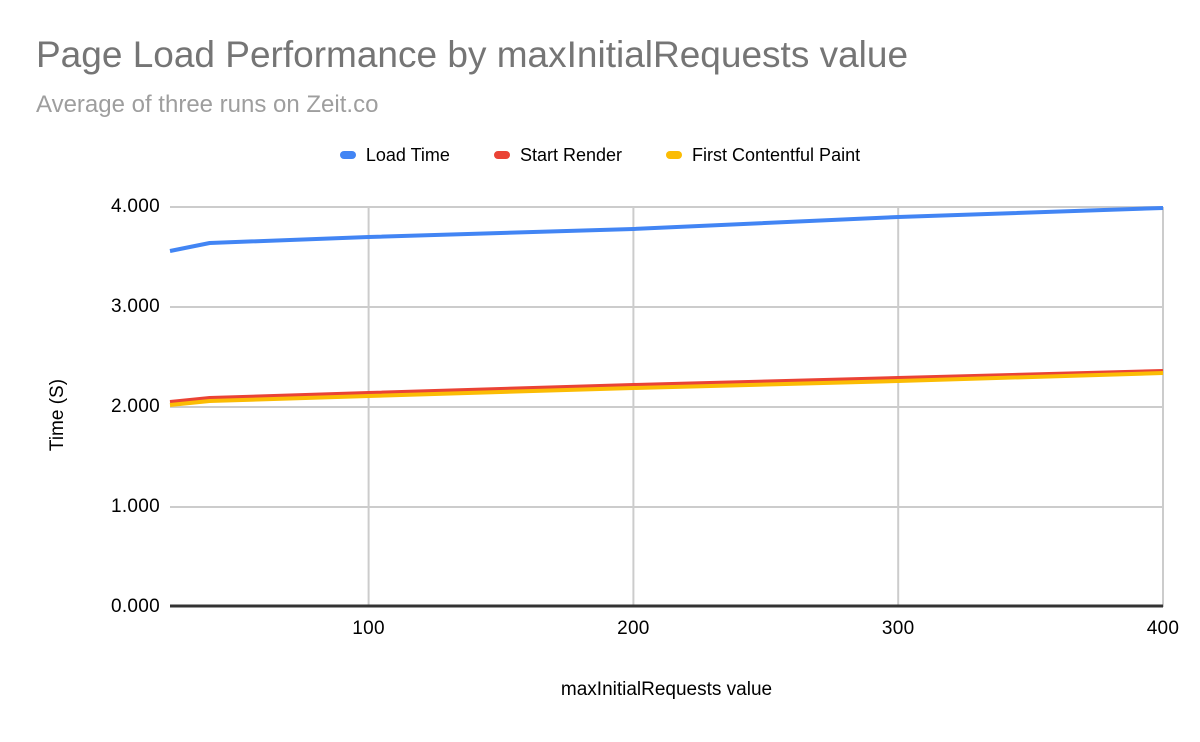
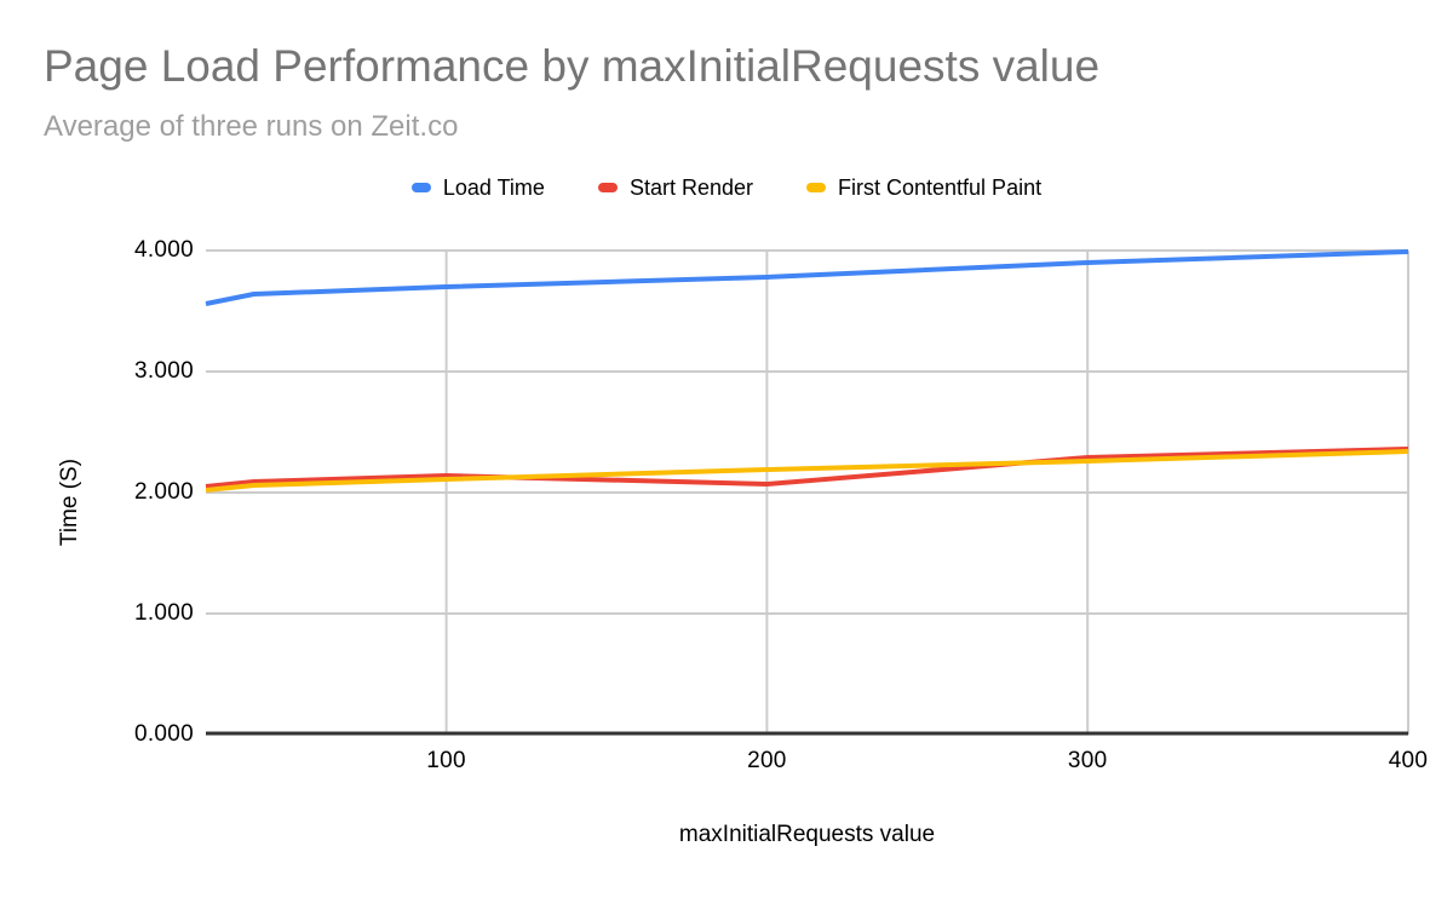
Start Render/200: 2.22 -> 2.07
